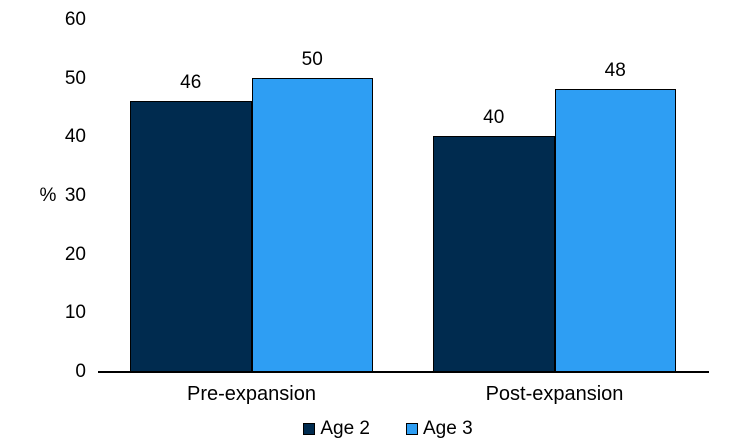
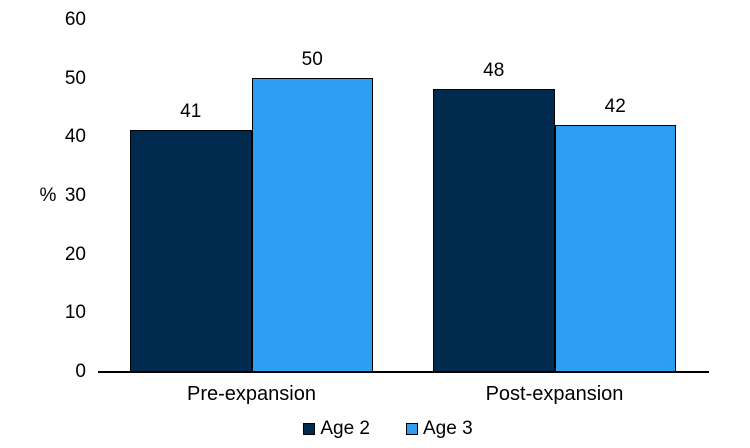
Age 2/Pre-expansion: 46 -> 41
Age 2/Post-expansion: 40 -> 48
Age 3/Post-expansion: 48 -> 42
